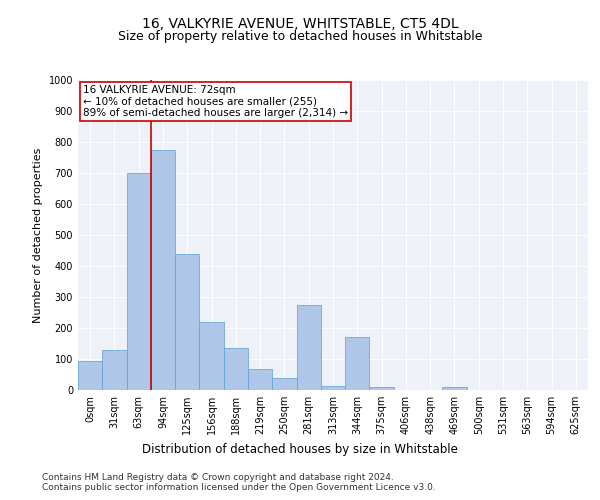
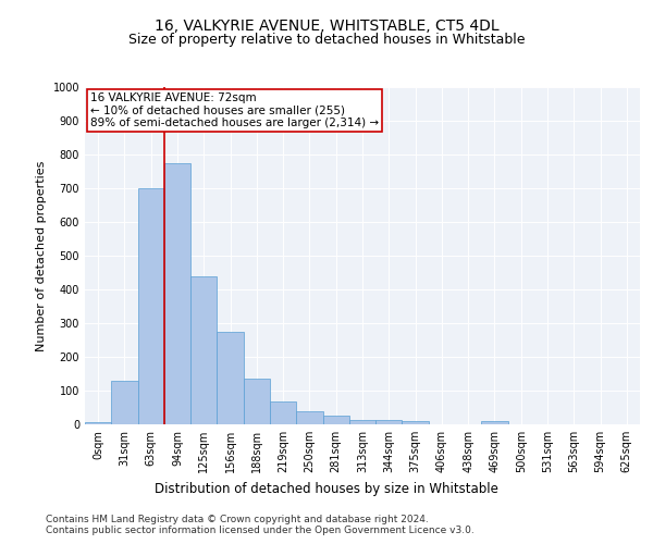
0sqm: 95 -> 8
156sqm: 220 -> 275
281sqm: 275 -> 25
344sqm: 170 -> 13
